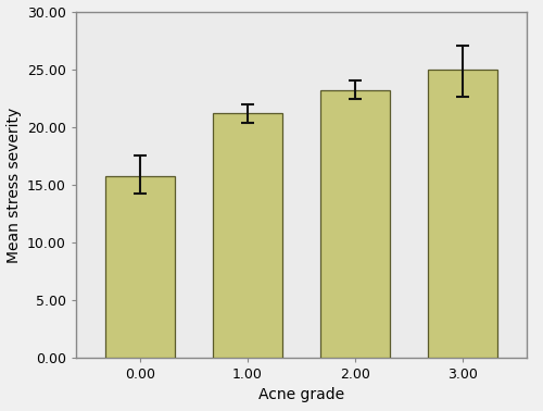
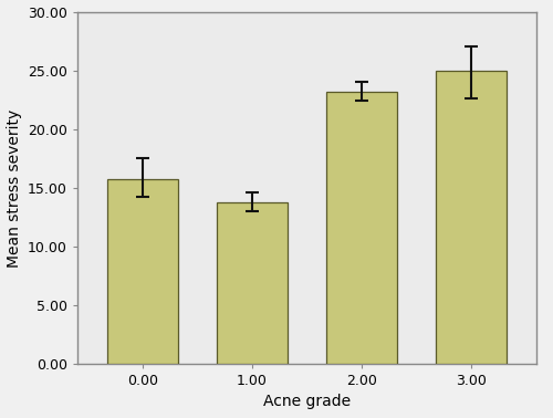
1.00: 21.2 -> 13.8
